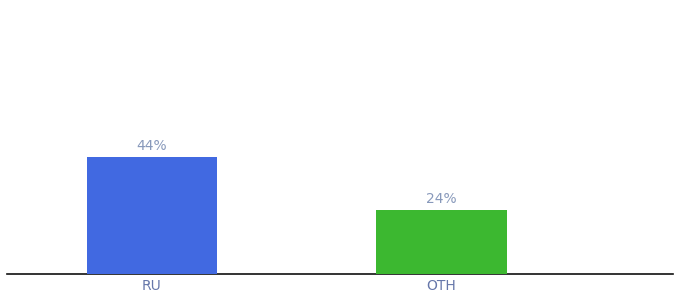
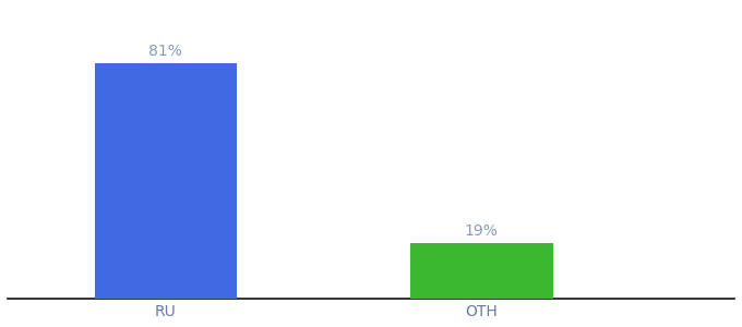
RU: 44% -> 81%
OTH: 24% -> 19%
